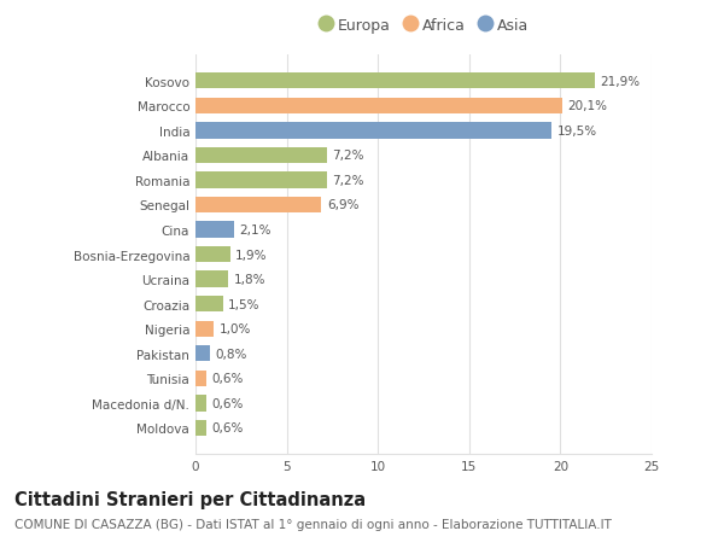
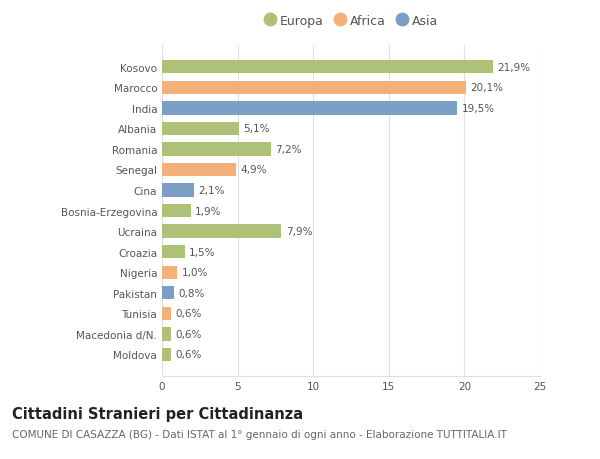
Albania: 7,2% -> 5,1%
Senegal: 6,9% -> 4,9%
Ucraina: 1,8% -> 7,9%
